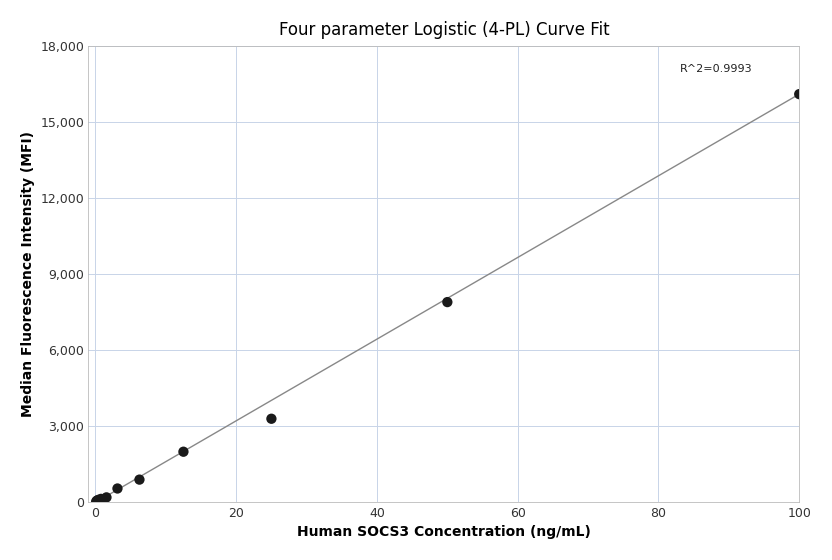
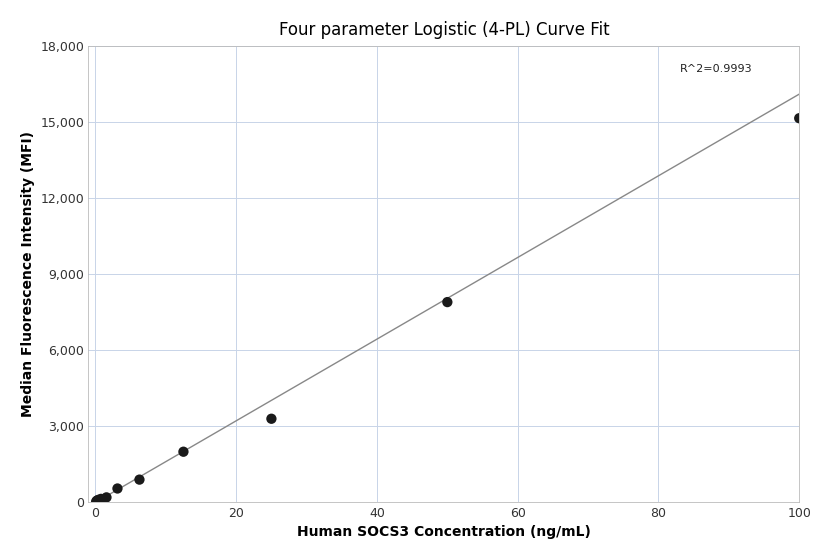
100: 16,100 -> 15,150
